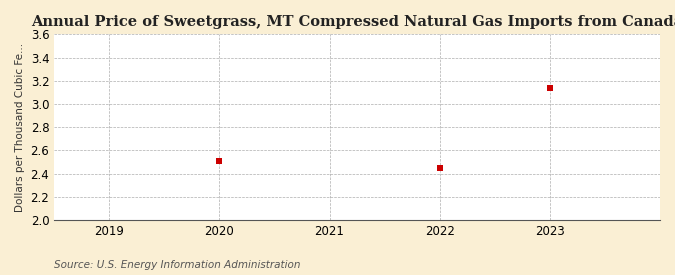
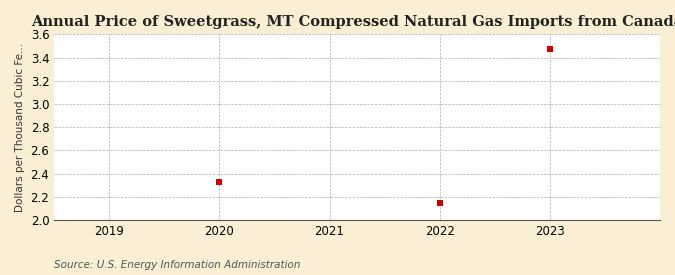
2020: 2.51 -> 2.33
2022: 2.45 -> 2.15
2023: 3.14 -> 3.47
